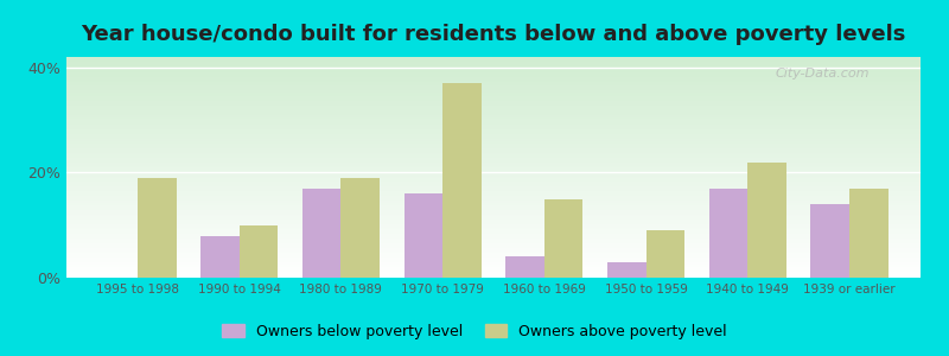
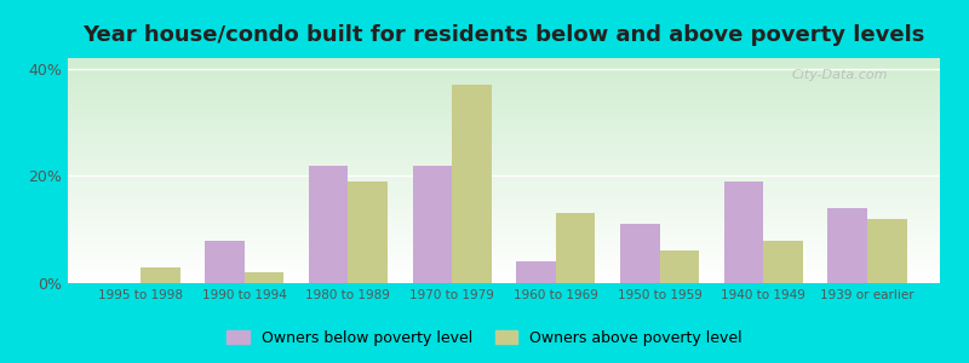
Owners above poverty level/1995 to 1998: 19% -> 3%
Owners above poverty level/1990 to 1994: 10% -> 2%
Owners below poverty level/1980 to 1989: 17% -> 22%
Owners below poverty level/1970 to 1979: 16% -> 22%
Owners above poverty level/1960 to 1969: 15% -> 13%
Owners below poverty level/1950 to 1959: 3% -> 11%
Owners above poverty level/1950 to 1959: 9% -> 6%
Owners below poverty level/1940 to 1949: 17% -> 19%
Owners above poverty level/1940 to 1949: 22% -> 8%
Owners above poverty level/1939 or earlier: 17% -> 12%
